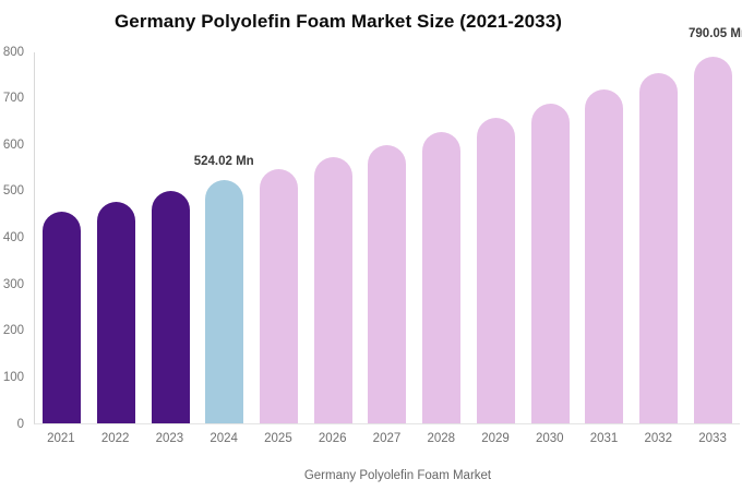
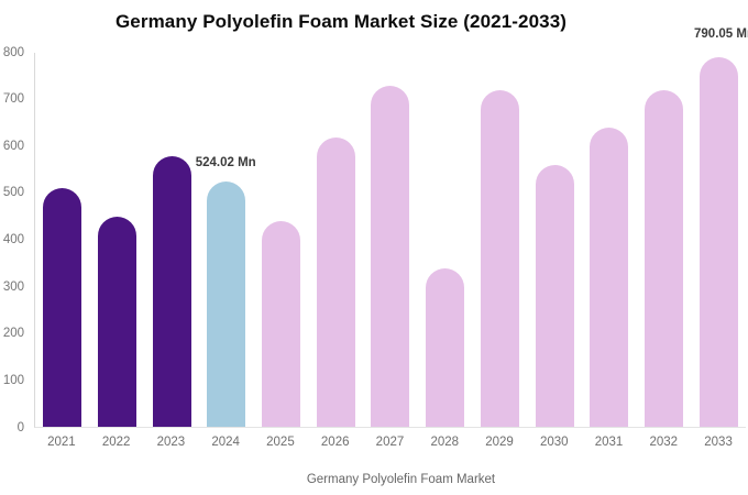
2021: 460 -> 510
2022: 480 -> 450
2023: 500 -> 580
2025: 550 -> 440
2026: 570 -> 620
2027: 600 -> 730
2028: 630 -> 340
2029: 660 -> 720
2030: 690 -> 560
2031: 720 -> 640
2032: 750 -> 720
